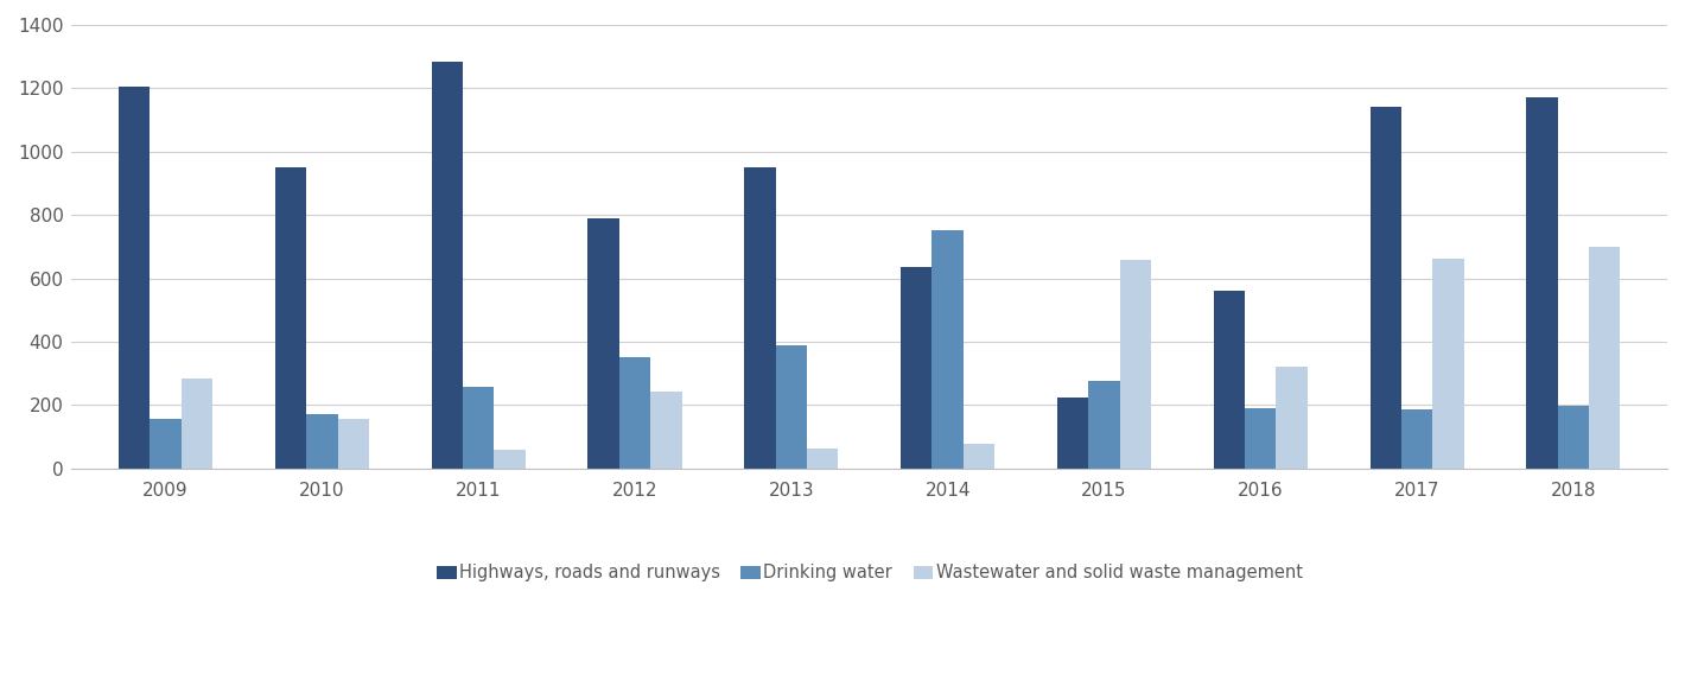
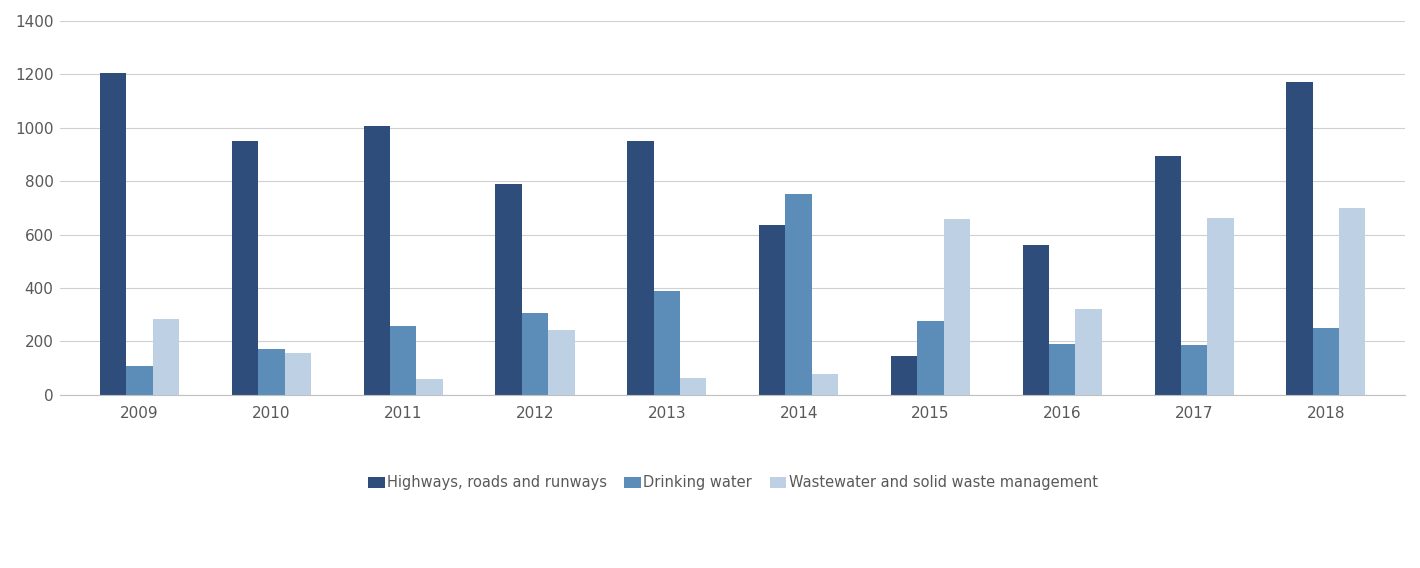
Drinking water/2009: 155 -> 110
Highways, roads and runways/2011: 1285 -> 1005
Drinking water/2012: 350 -> 305
Highways, roads and runways/2015: 225 -> 145
Highways, roads and runways/2017: 1140 -> 895
Drinking water/2018: 197 -> 250
